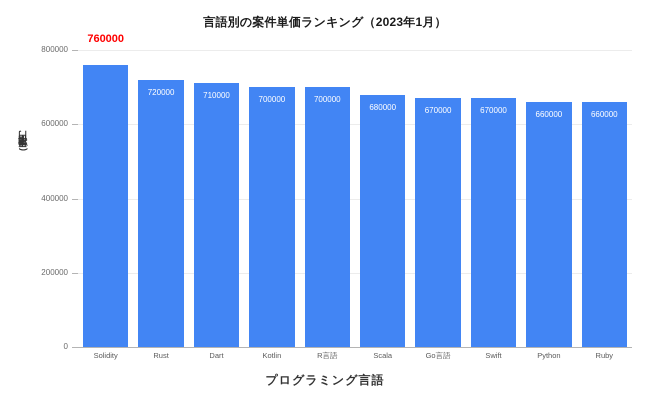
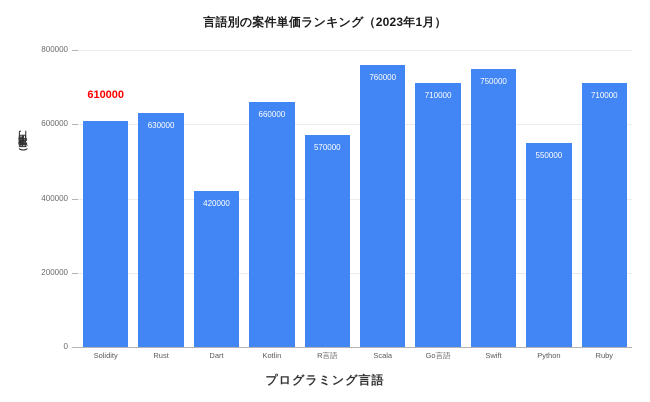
Solidity: 760000 -> 610000
Rust: 720000 -> 630000
Dart: 710000 -> 420000
Kotlin: 700000 -> 660000
R言語: 700000 -> 570000
Scala: 680000 -> 760000
Go言語: 670000 -> 710000
Swift: 670000 -> 750000
Python: 660000 -> 550000
Ruby: 660000 -> 710000
